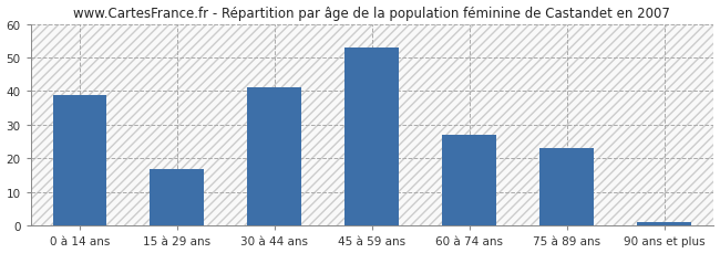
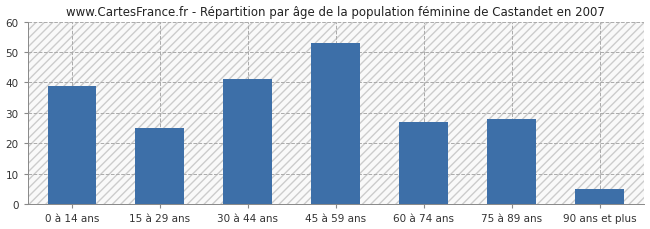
15 à 29 ans: 17 -> 25
75 à 89 ans: 23 -> 28
90 ans et plus: 1 -> 5
